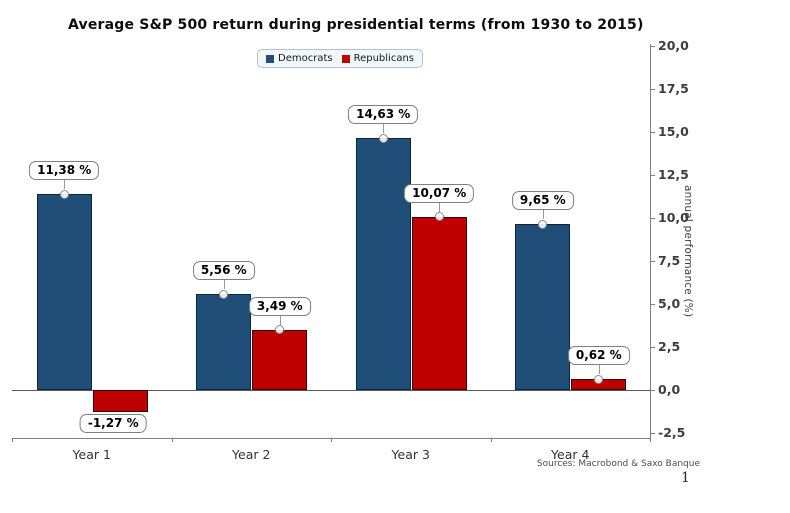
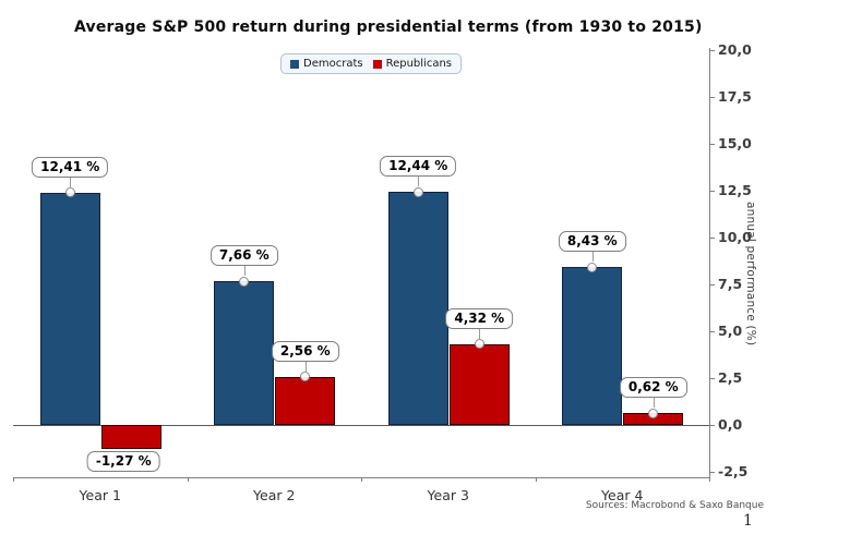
Democrats/Year 1: 11,38 -> 12,41
Democrats/Year 2: 5,56 -> 7,66
Republicans/Year 2: 3,49 -> 2,56
Democrats/Year 3: 14,63 -> 12,44
Republicans/Year 3: 10,07 -> 4,32
Democrats/Year 4: 9,65 -> 8,43
